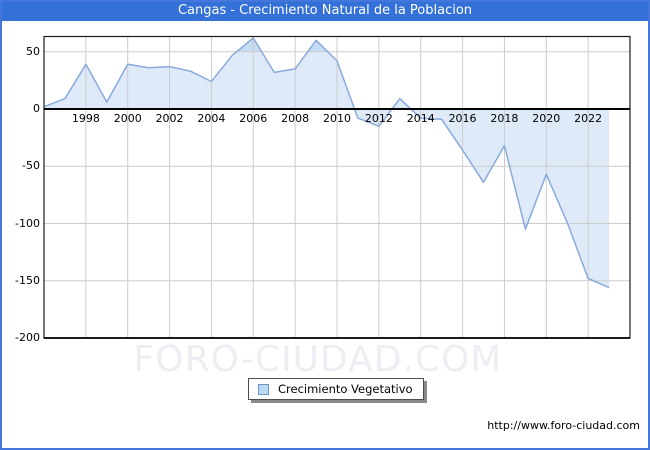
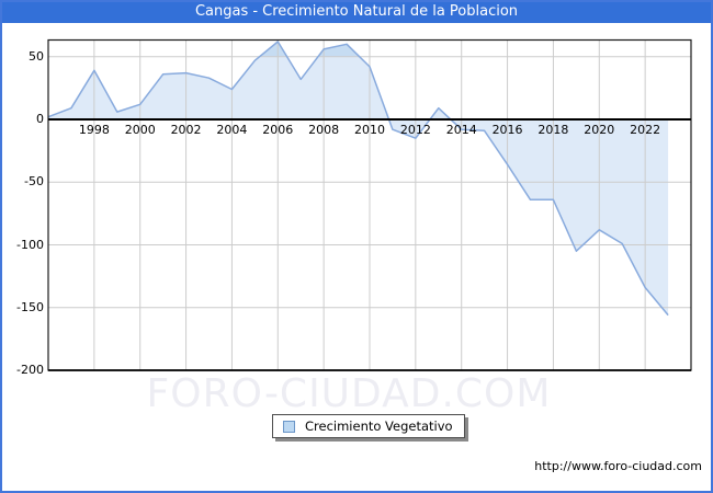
2000: 39 -> 12
2008: 35 -> 56
2018: -32 -> -64
2020: -57 -> -88
2022: -148 -> -134
